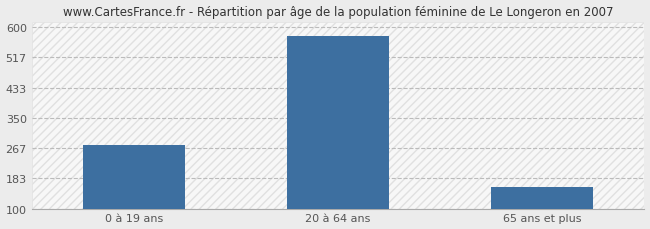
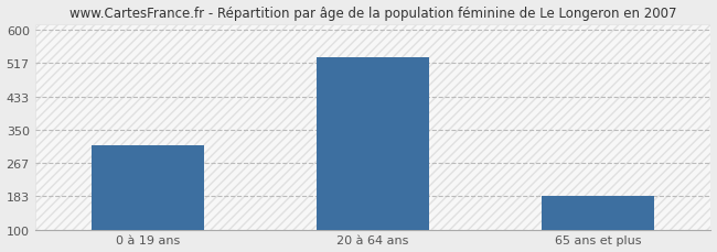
0 à 19 ans: 275 -> 310
20 à 64 ans: 575 -> 530
65 ans et plus: 160 -> 185
